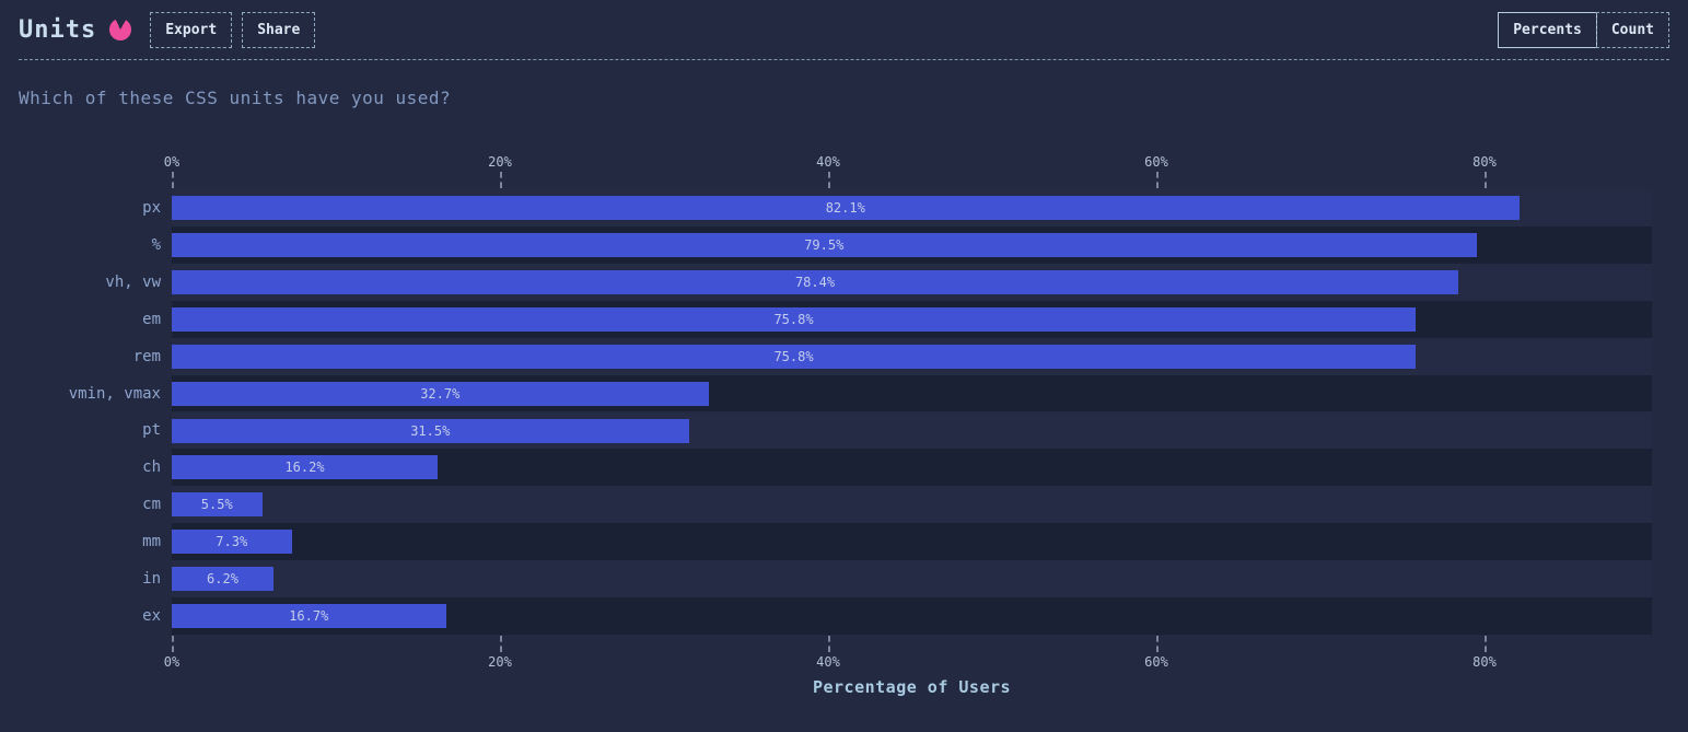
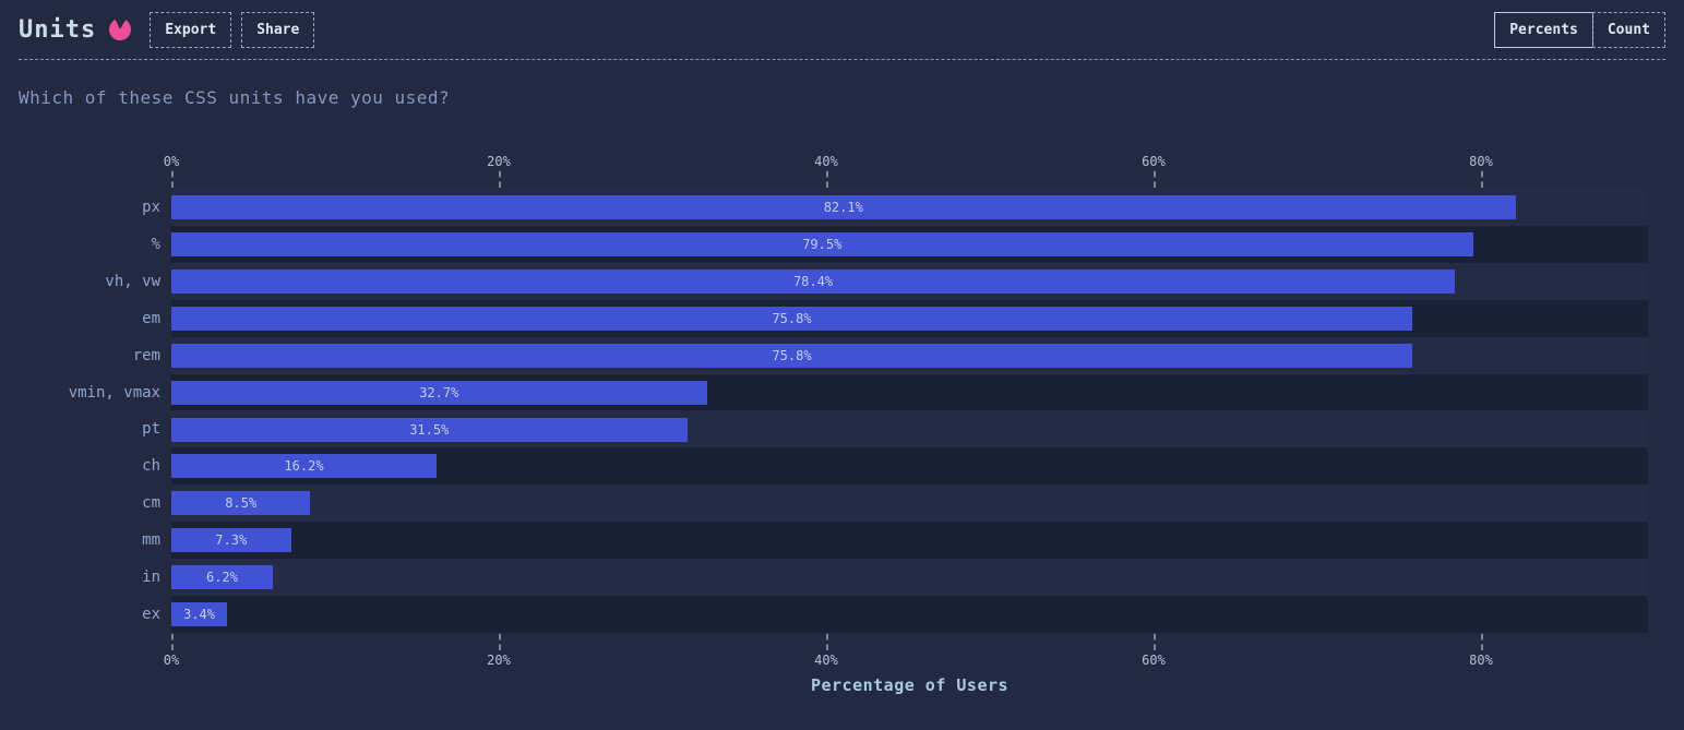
cm: 5.5% -> 8.5%
ex: 16.7% -> 3.4%
